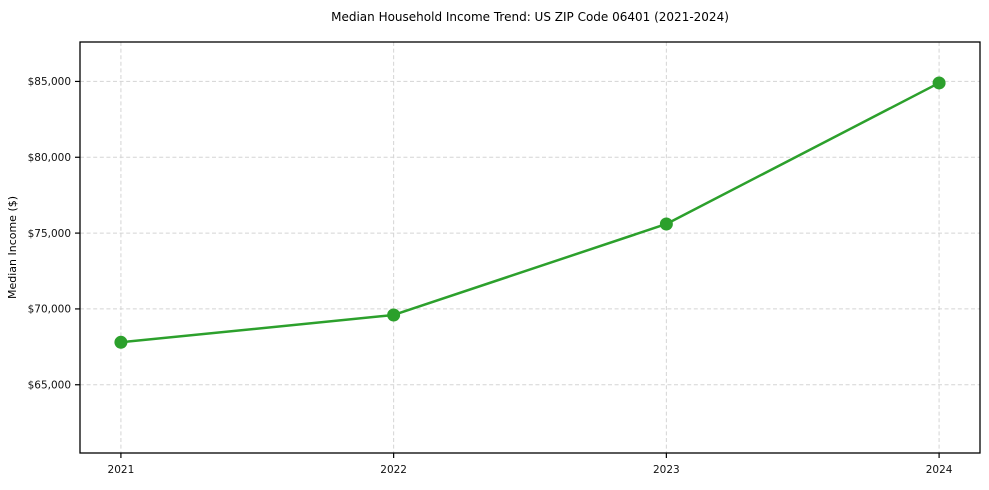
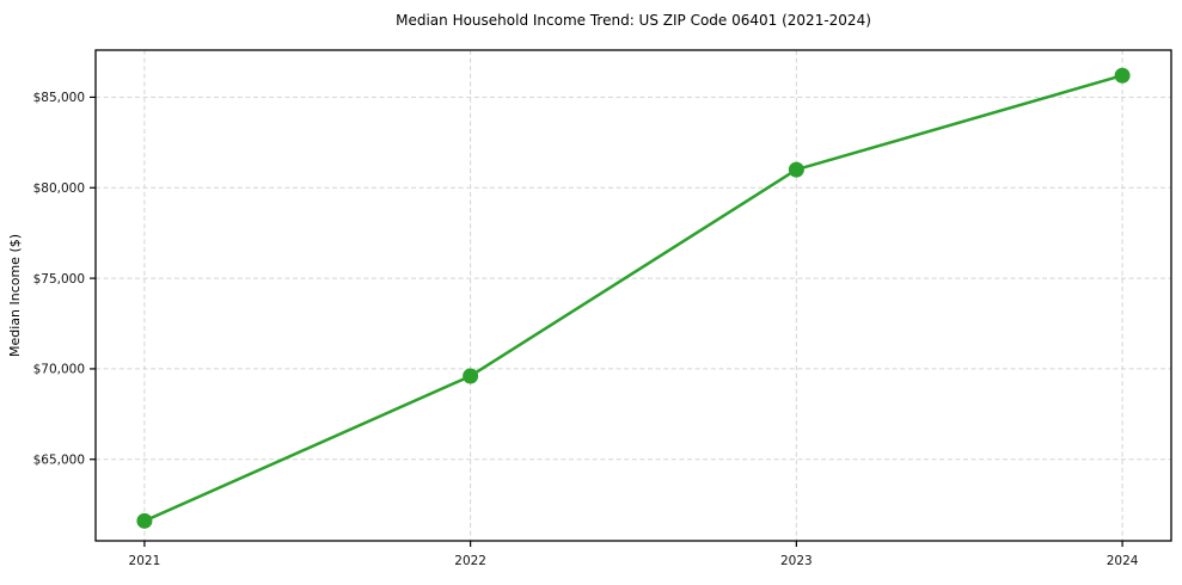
2021: $67800 -> $61600
2023: $75600 -> $81000
2024: $84900 -> $86200
